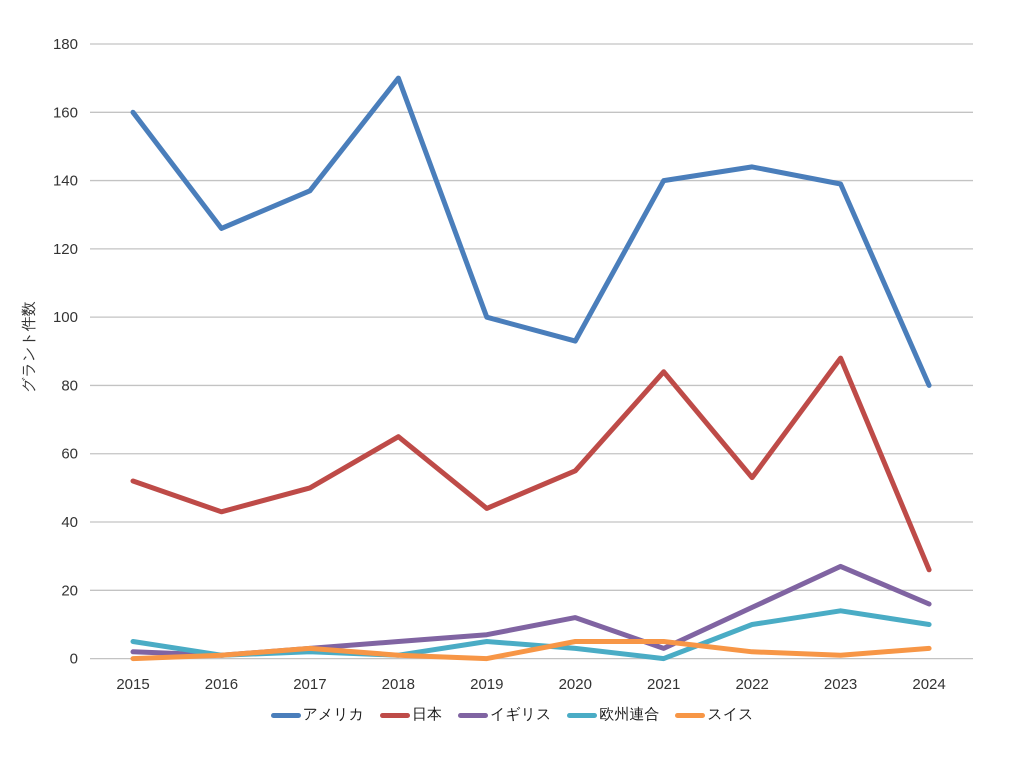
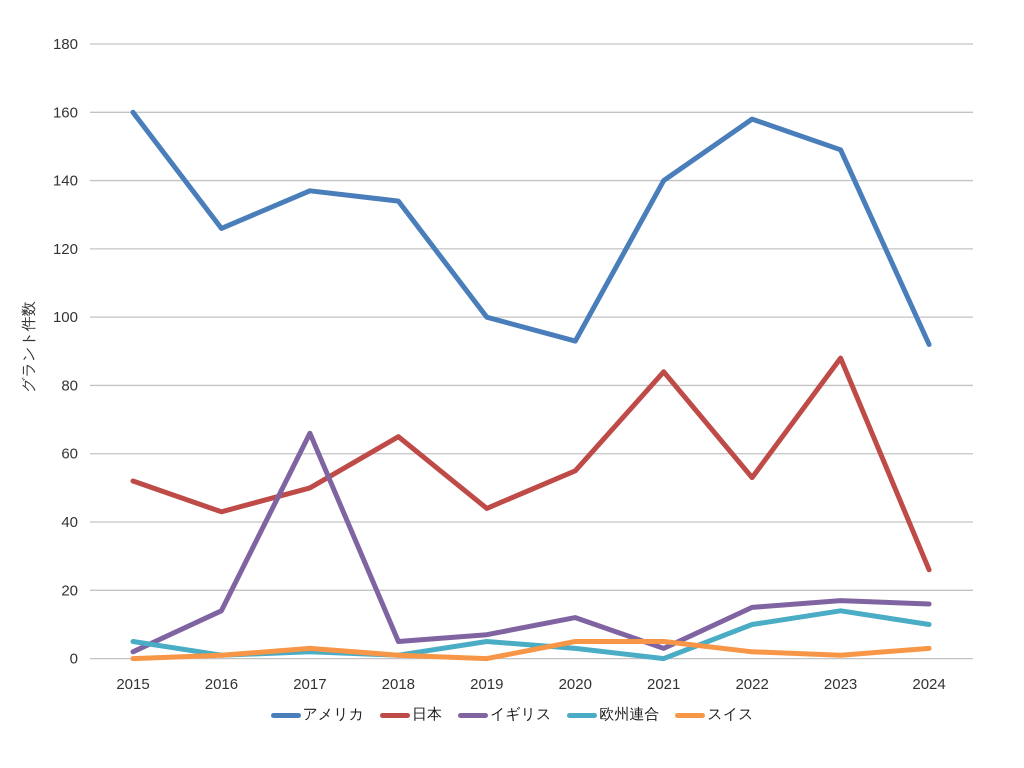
イギリス/2016: 1 -> 14
イギリス/2017: 3 -> 66
アメリカ/2018: 170 -> 134
アメリカ/2022: 144 -> 158
アメリカ/2023: 139 -> 149
イギリス/2023: 27 -> 17
アメリカ/2024: 80 -> 92
